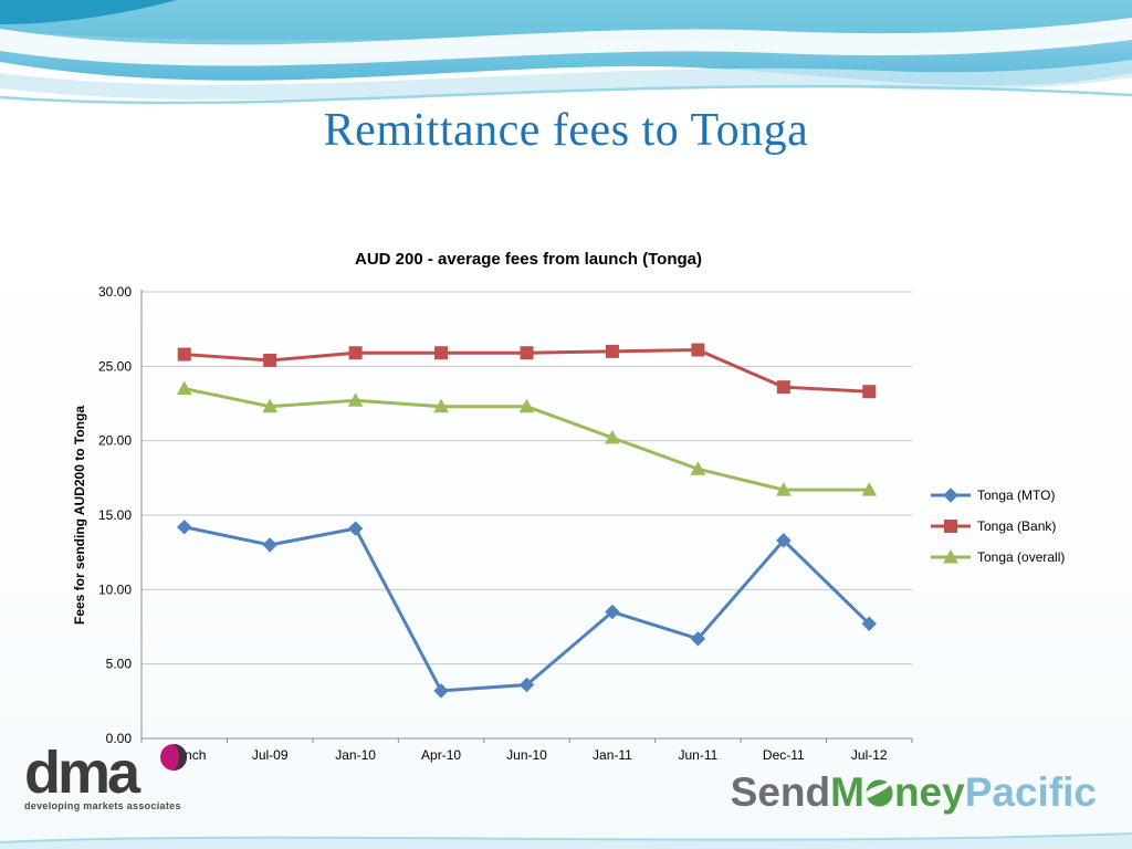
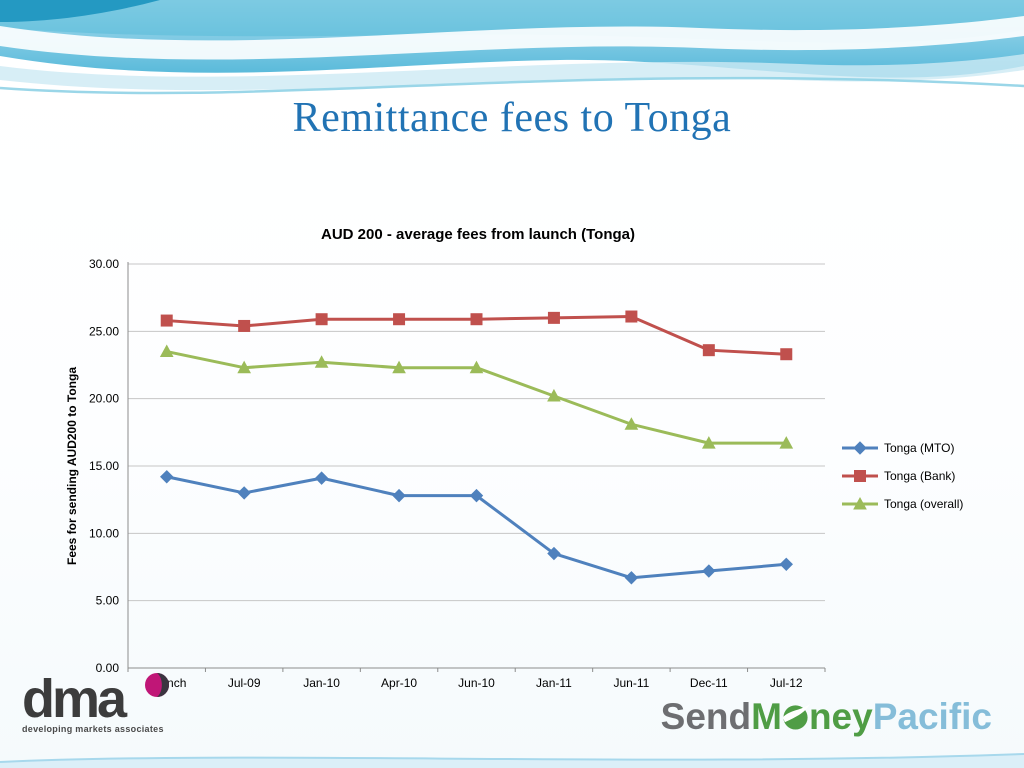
Tonga (MTO)/Apr-10: 3.2 -> 12.8
Tonga (MTO)/Jun-10: 3.6 -> 12.8
Tonga (MTO)/Dec-11: 13.3 -> 7.2
